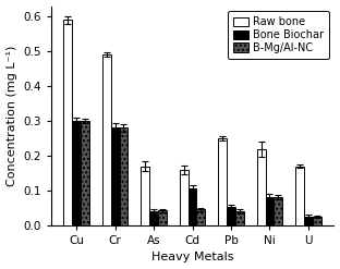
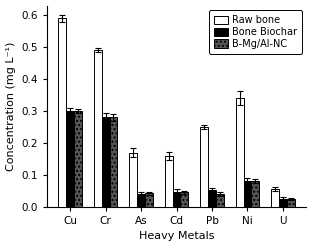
Bone Biochar/Cd: 0.105 -> 0.045
Raw bone/Ni: 0.220 -> 0.340
Raw bone/U: 0.170 -> 0.055
